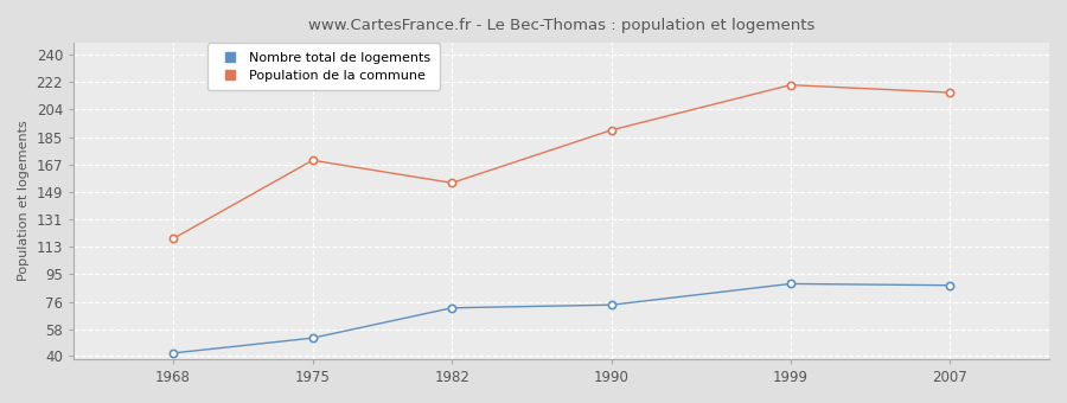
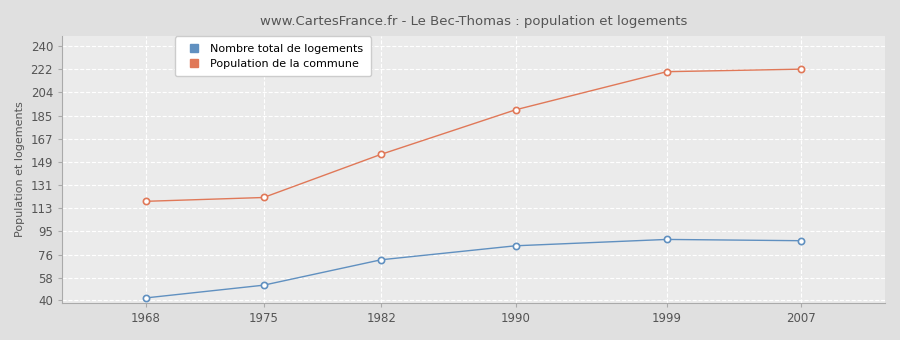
Population de la commune/1975: 170 -> 121
Nombre total de logements/1990: 74 -> 83
Population de la commune/2007: 215 -> 222
